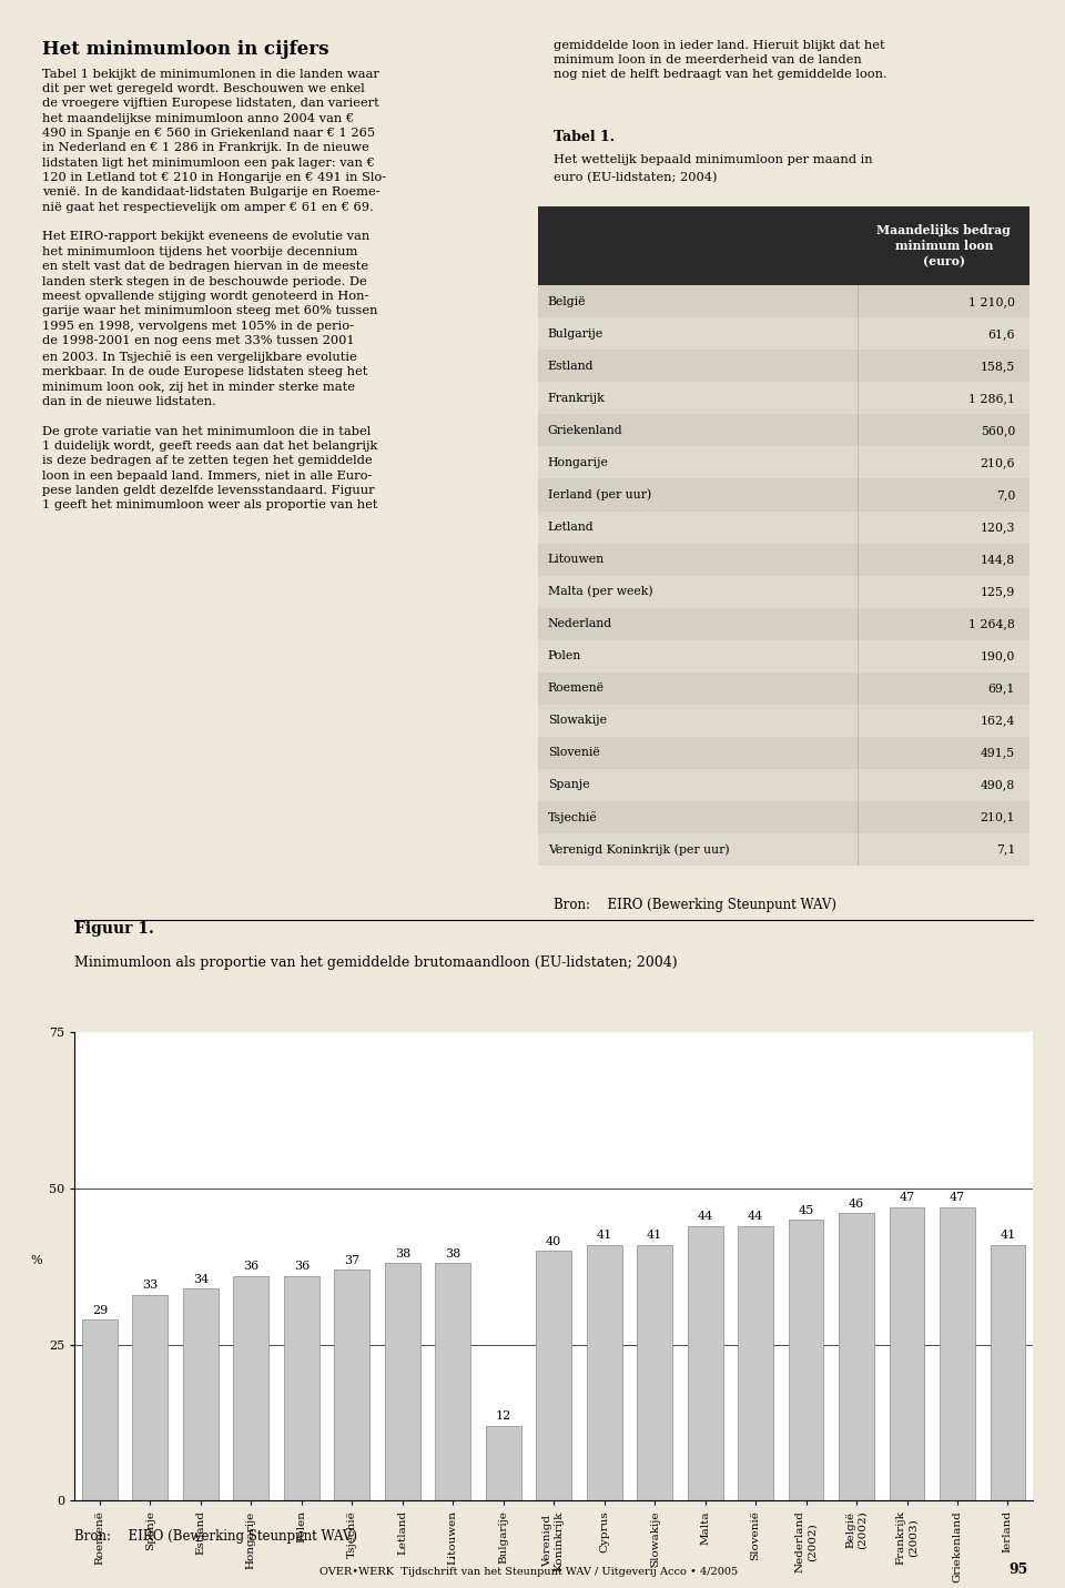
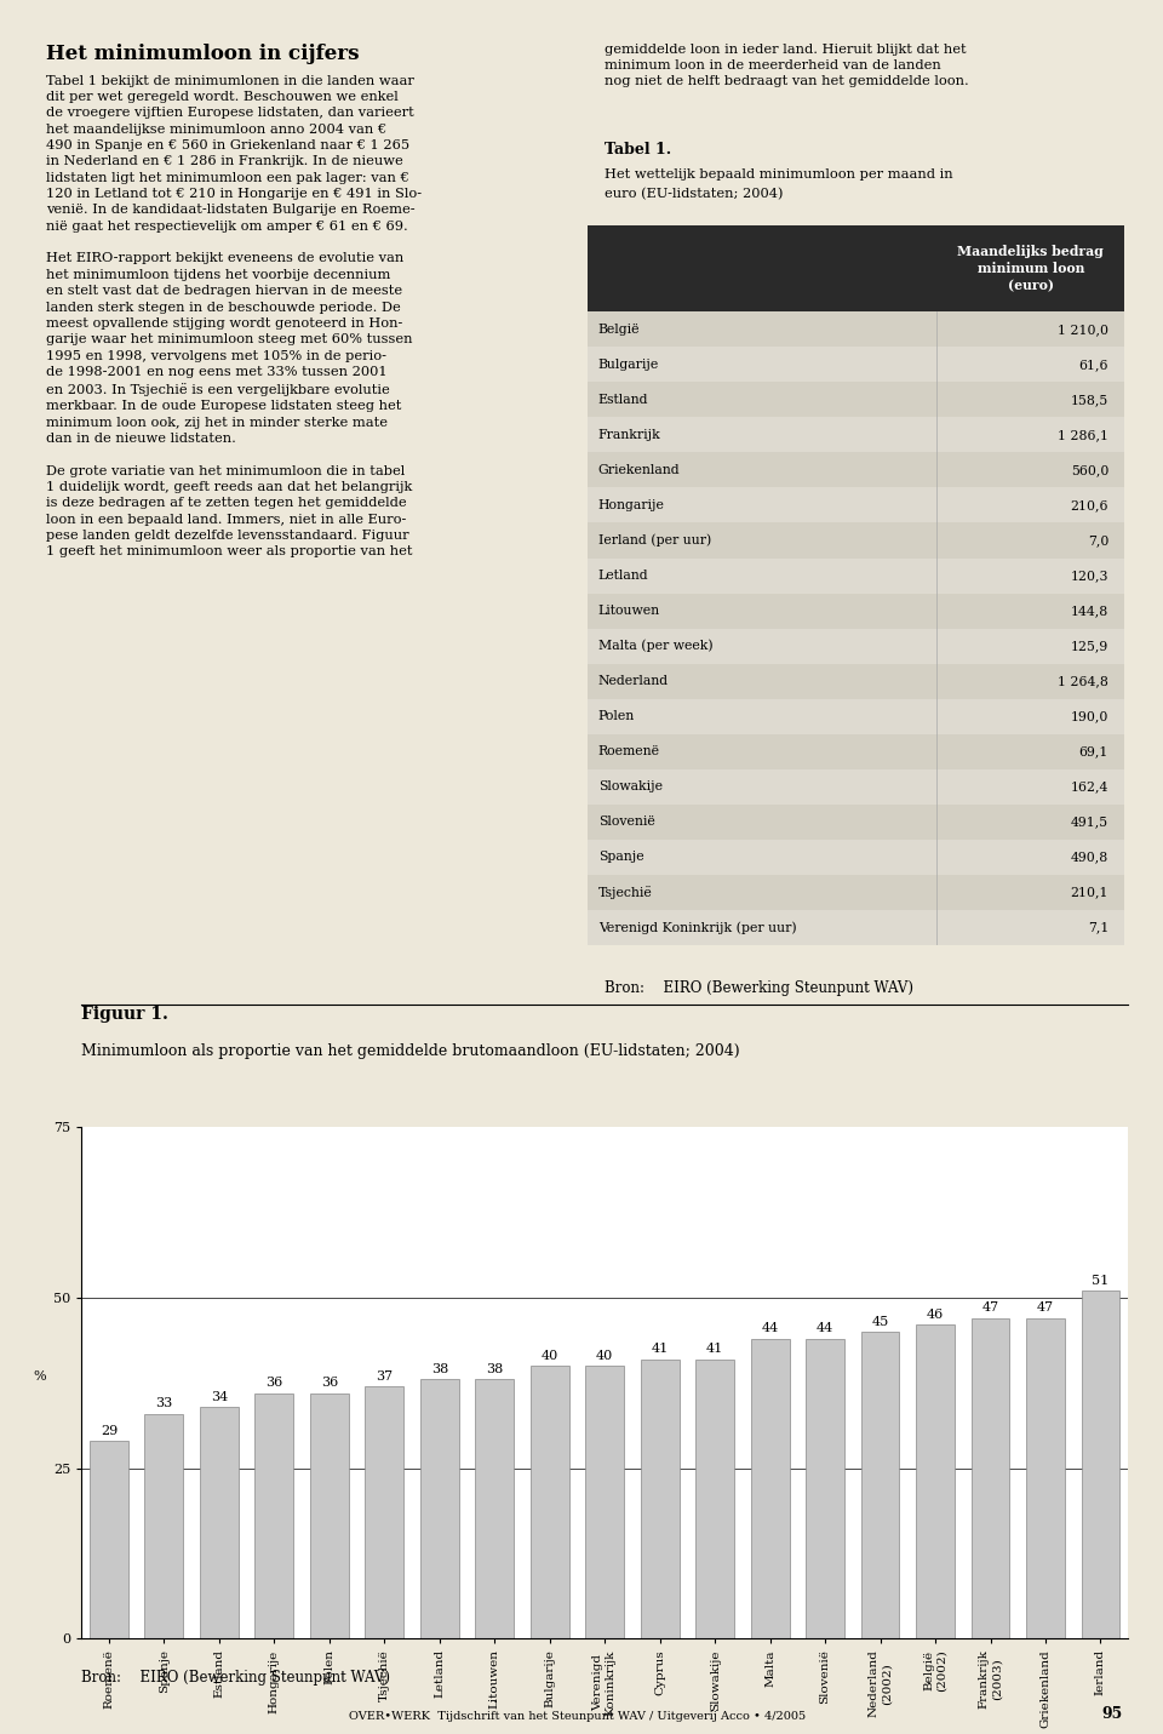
Bulgarije: 12 -> 40
Ierland: 41 -> 51
